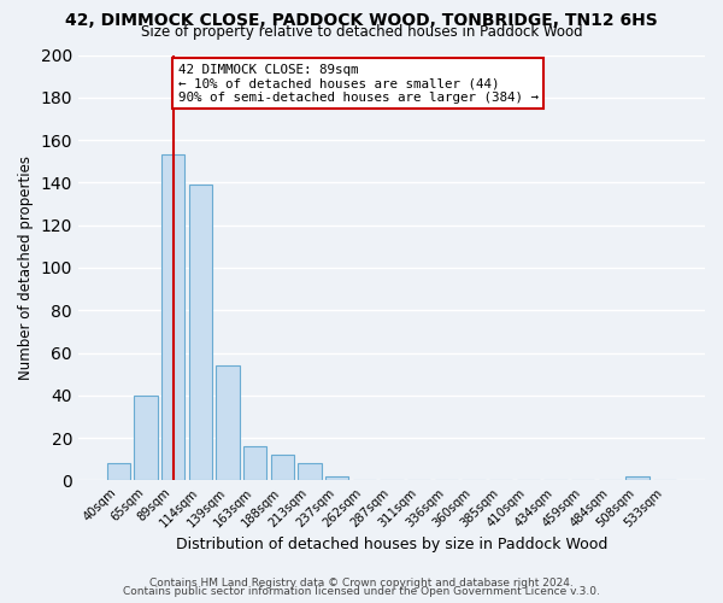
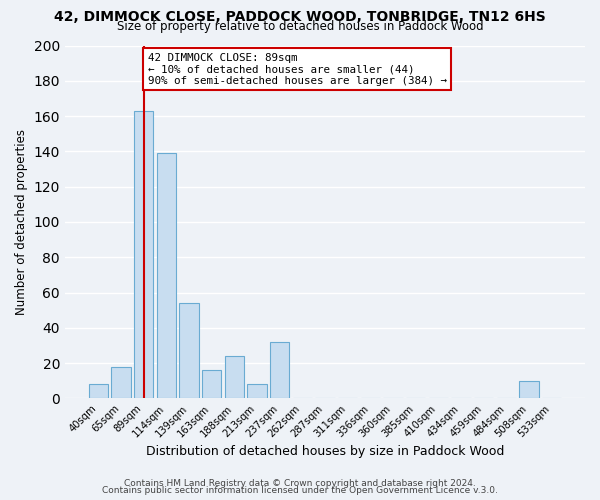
65sqm: 40 -> 18
89sqm: 153 -> 163
188sqm: 12 -> 24
237sqm: 2 -> 32
508sqm: 2 -> 10
